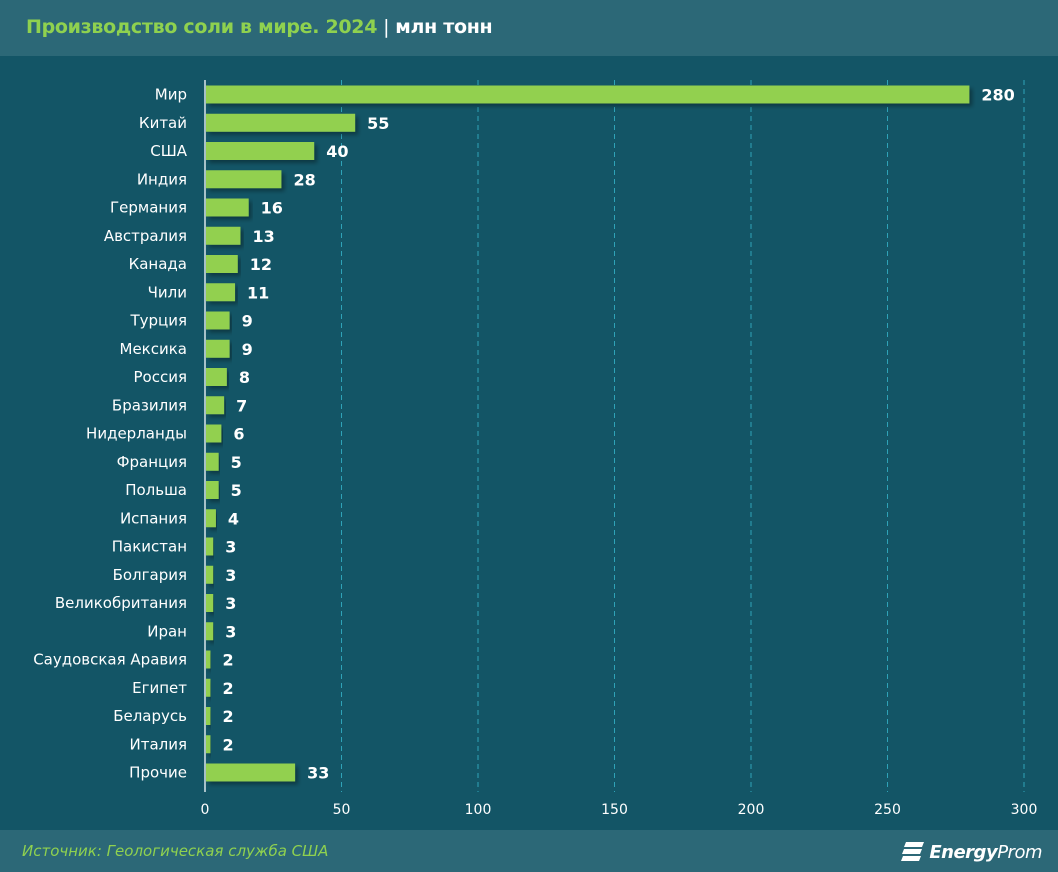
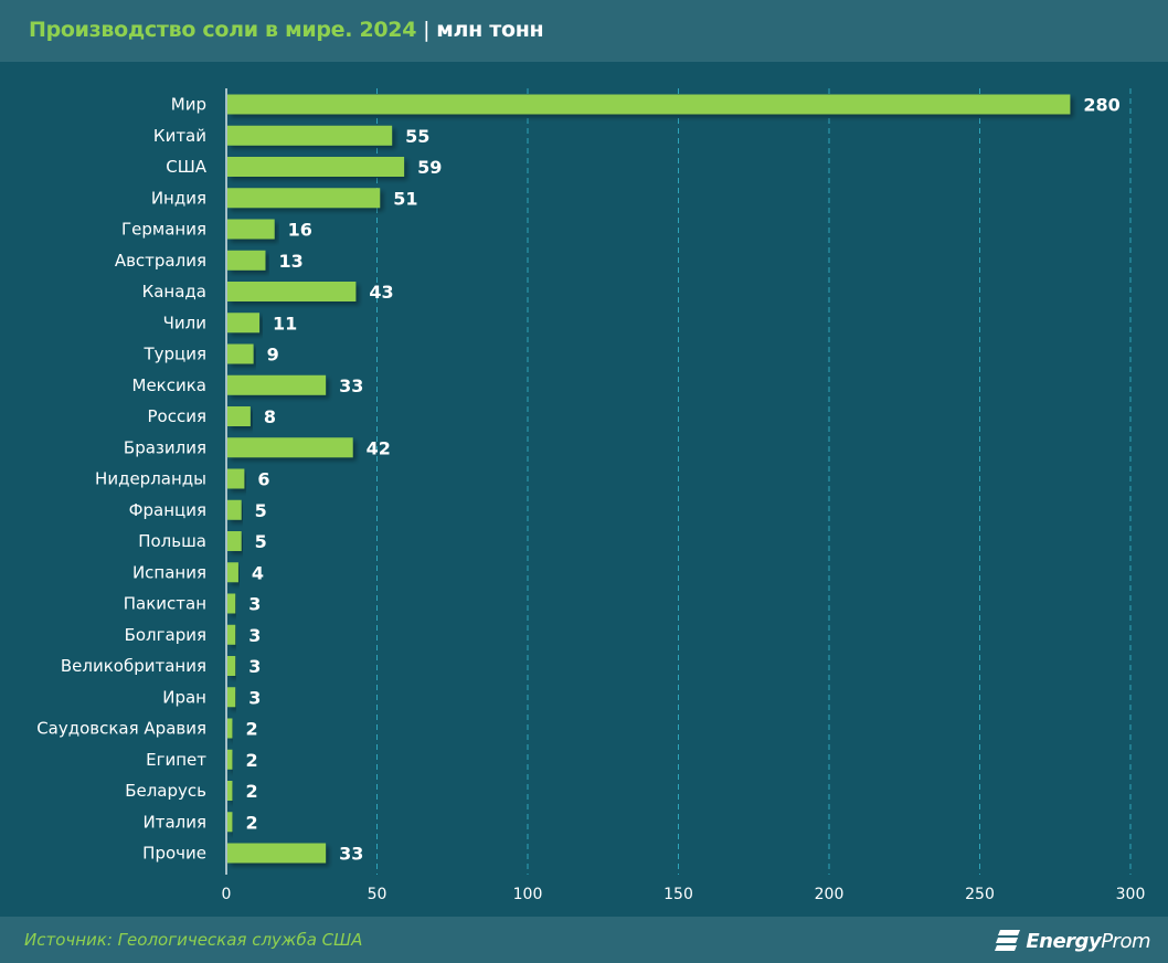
США: 40 -> 59
Индия: 28 -> 51
Канада: 12 -> 43
Мексика: 9 -> 33
Бразилия: 7 -> 42
